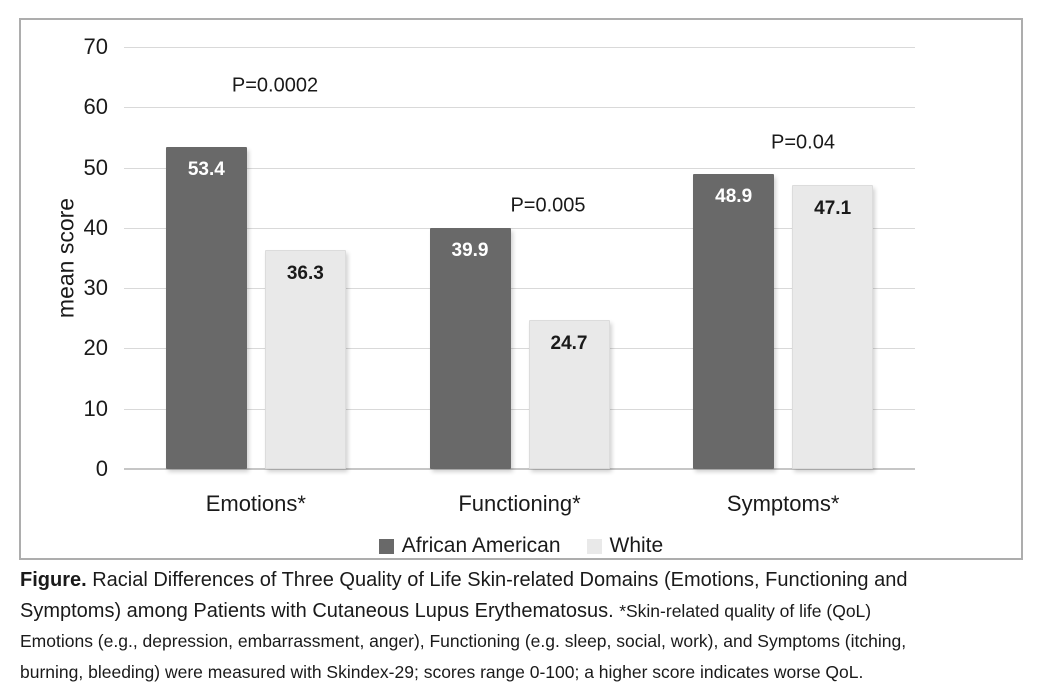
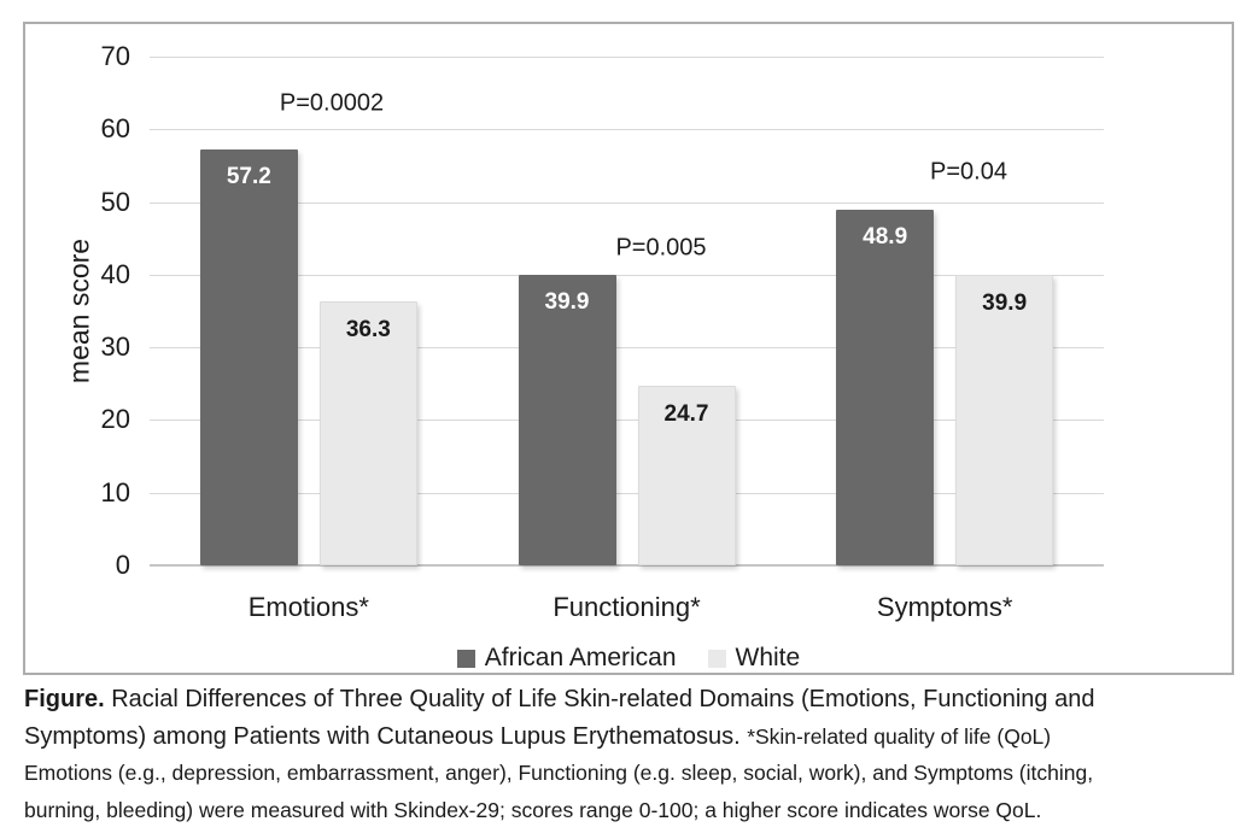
African American/Emotions*: 53.4 -> 57.2
White/Symptoms*: 47.1 -> 39.9
